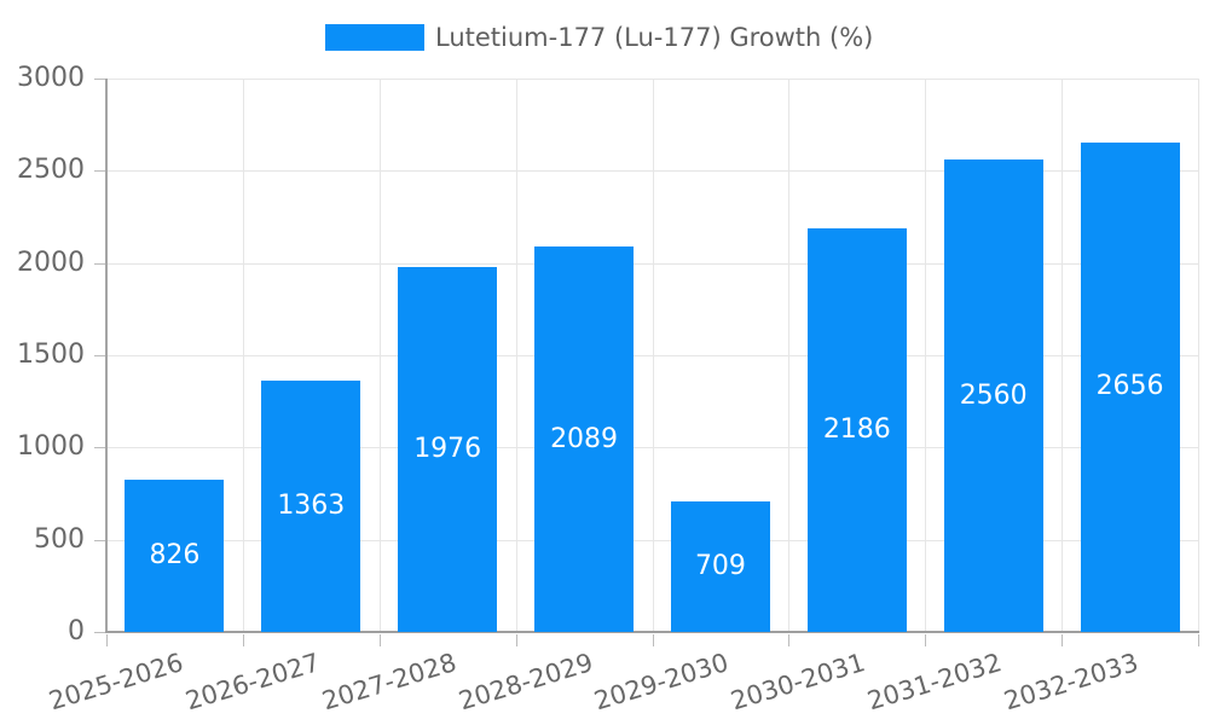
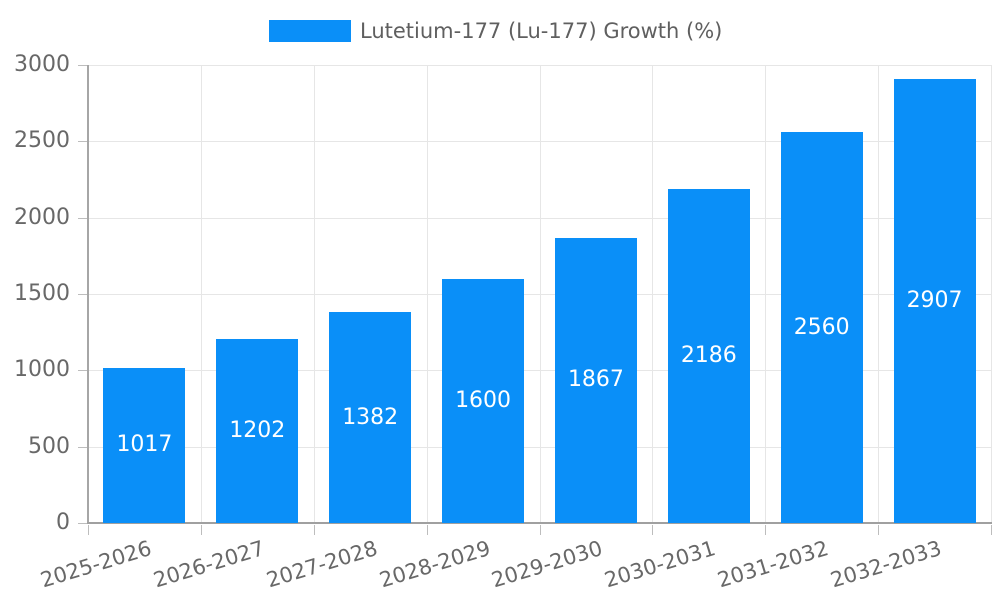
2025-2026: 826 -> 1017
2026-2027: 1363 -> 1202
2027-2028: 1976 -> 1382
2028-2029: 2089 -> 1600
2029-2030: 709 -> 1867
2032-2033: 2656 -> 2907
